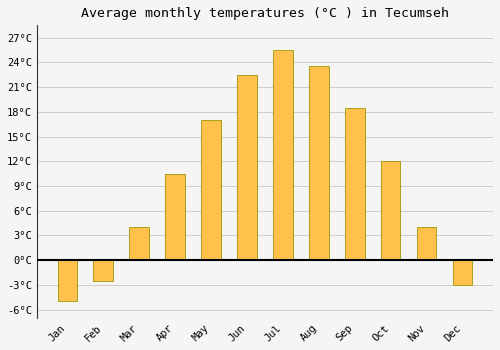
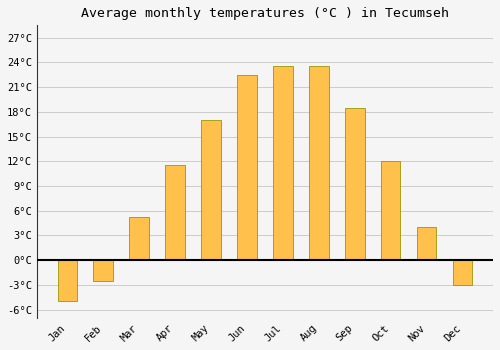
Mar: 4.0°C -> 5.2°C
Apr: 10.5°C -> 11.6°C
Jul: 25.5°C -> 23.6°C
